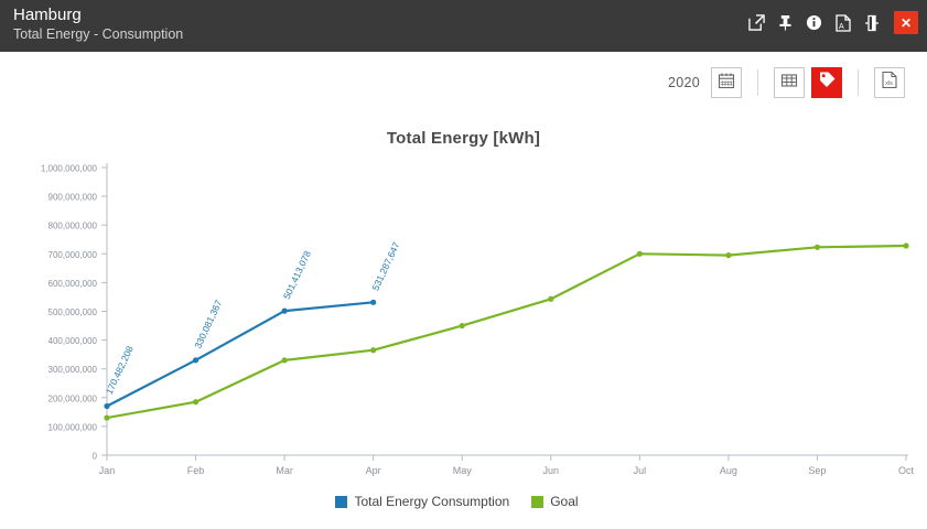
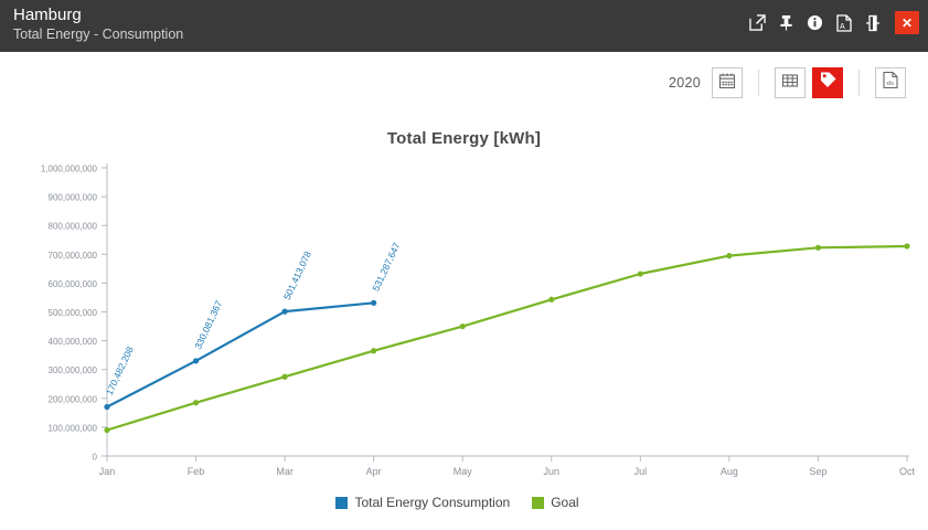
Goal/Jan: 130000000 -> 90000000
Goal/Mar: 330000000 -> 280000000
Goal/Jul: 700000000 -> 630000000
